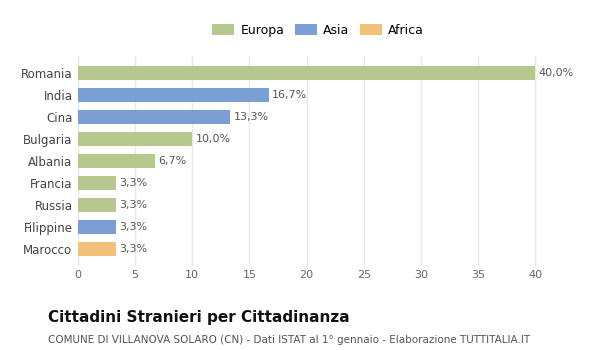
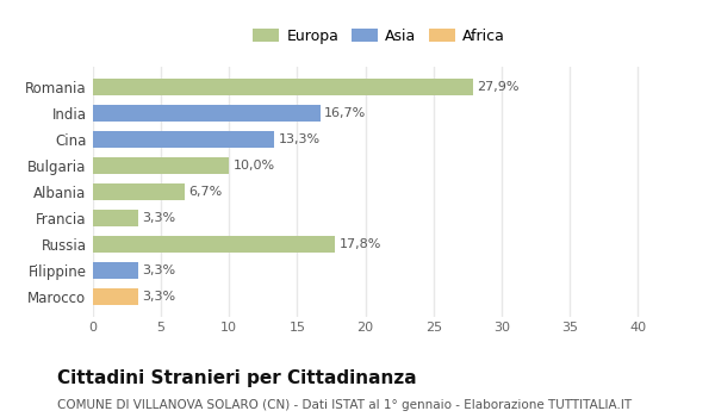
Romania: 40,0% -> 27,9%
Russia: 3,3% -> 17,8%
